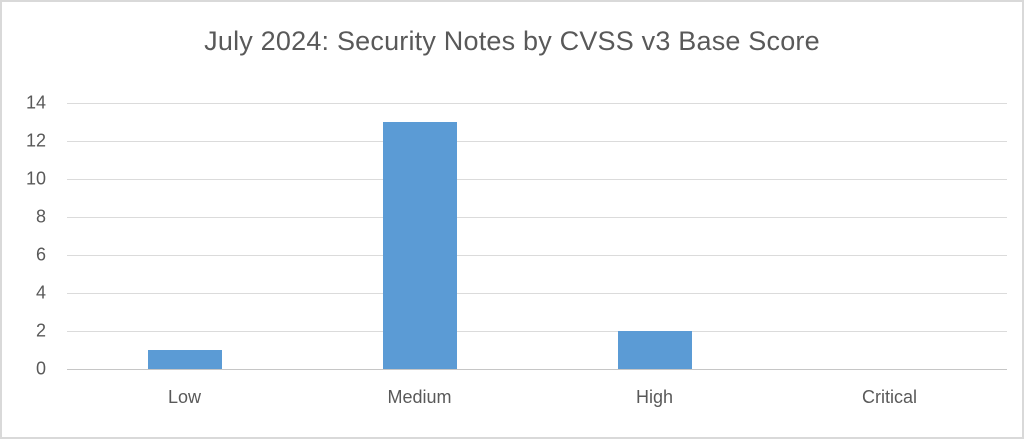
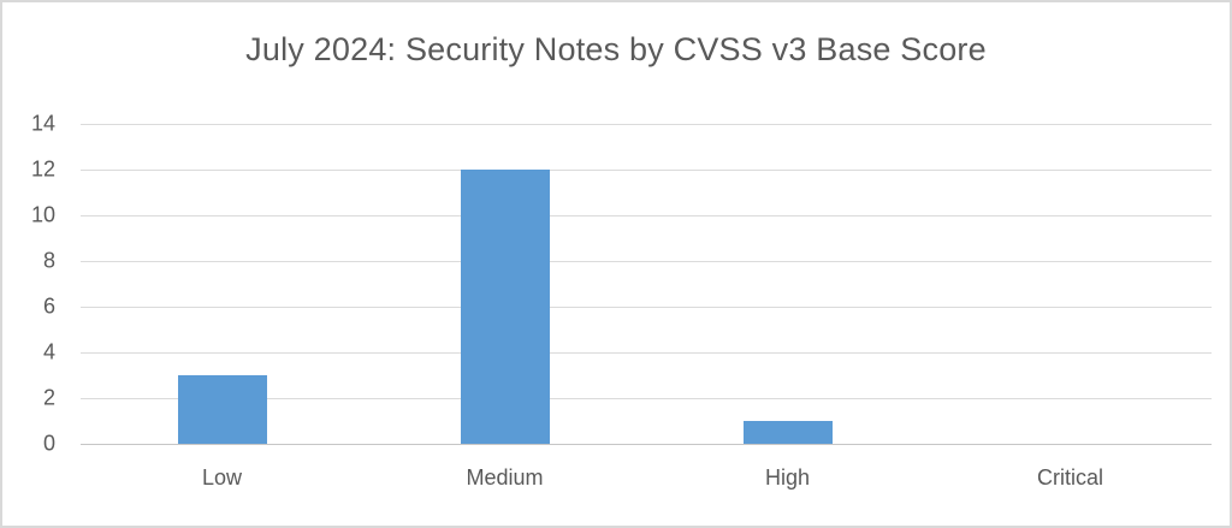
Low: 1 -> 3
Medium: 13 -> 12
High: 2 -> 1
